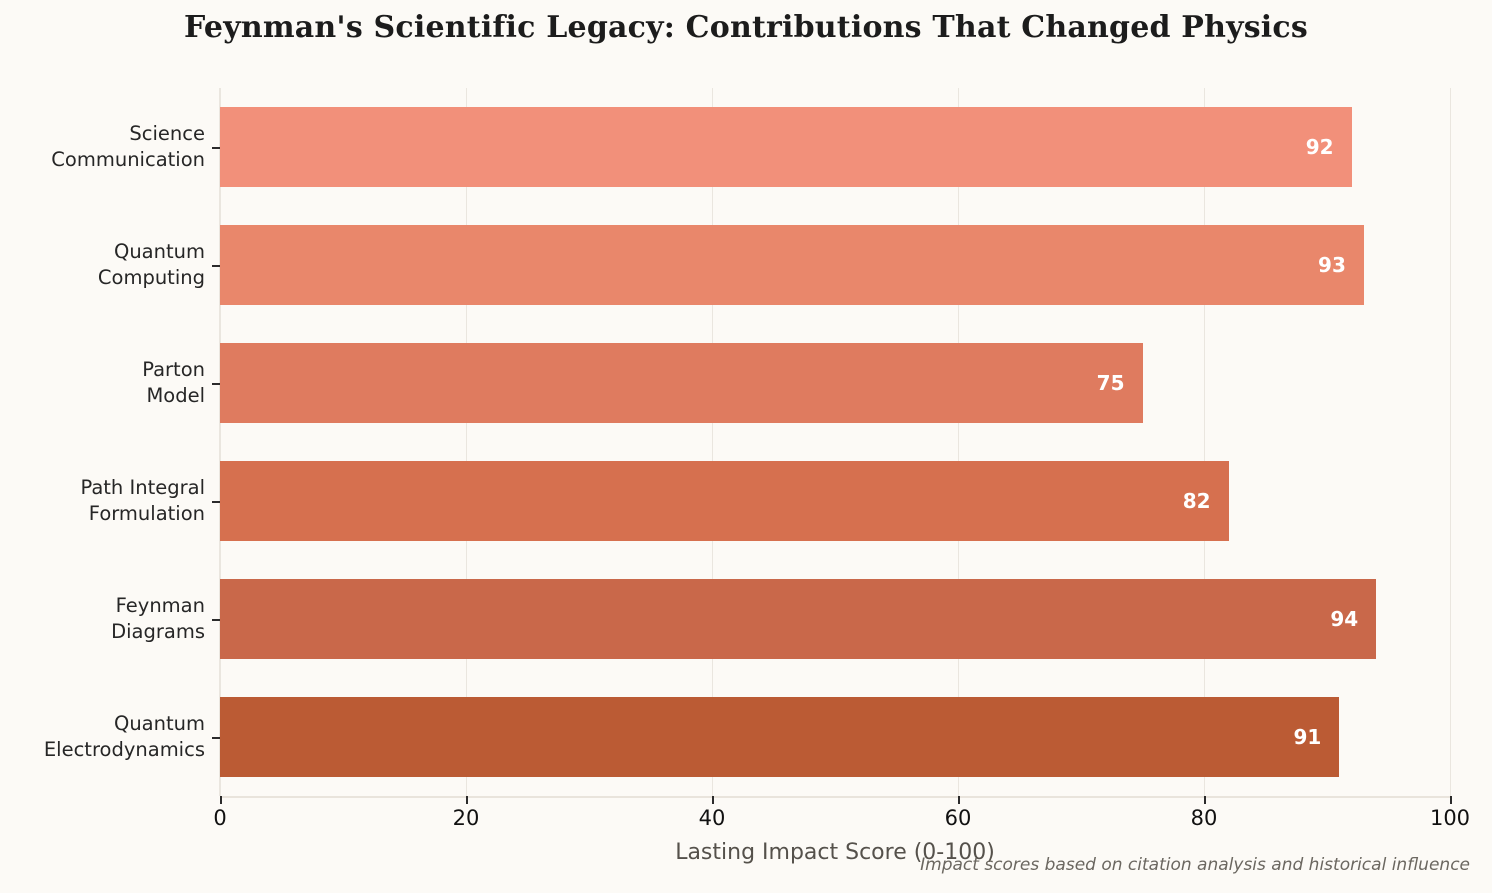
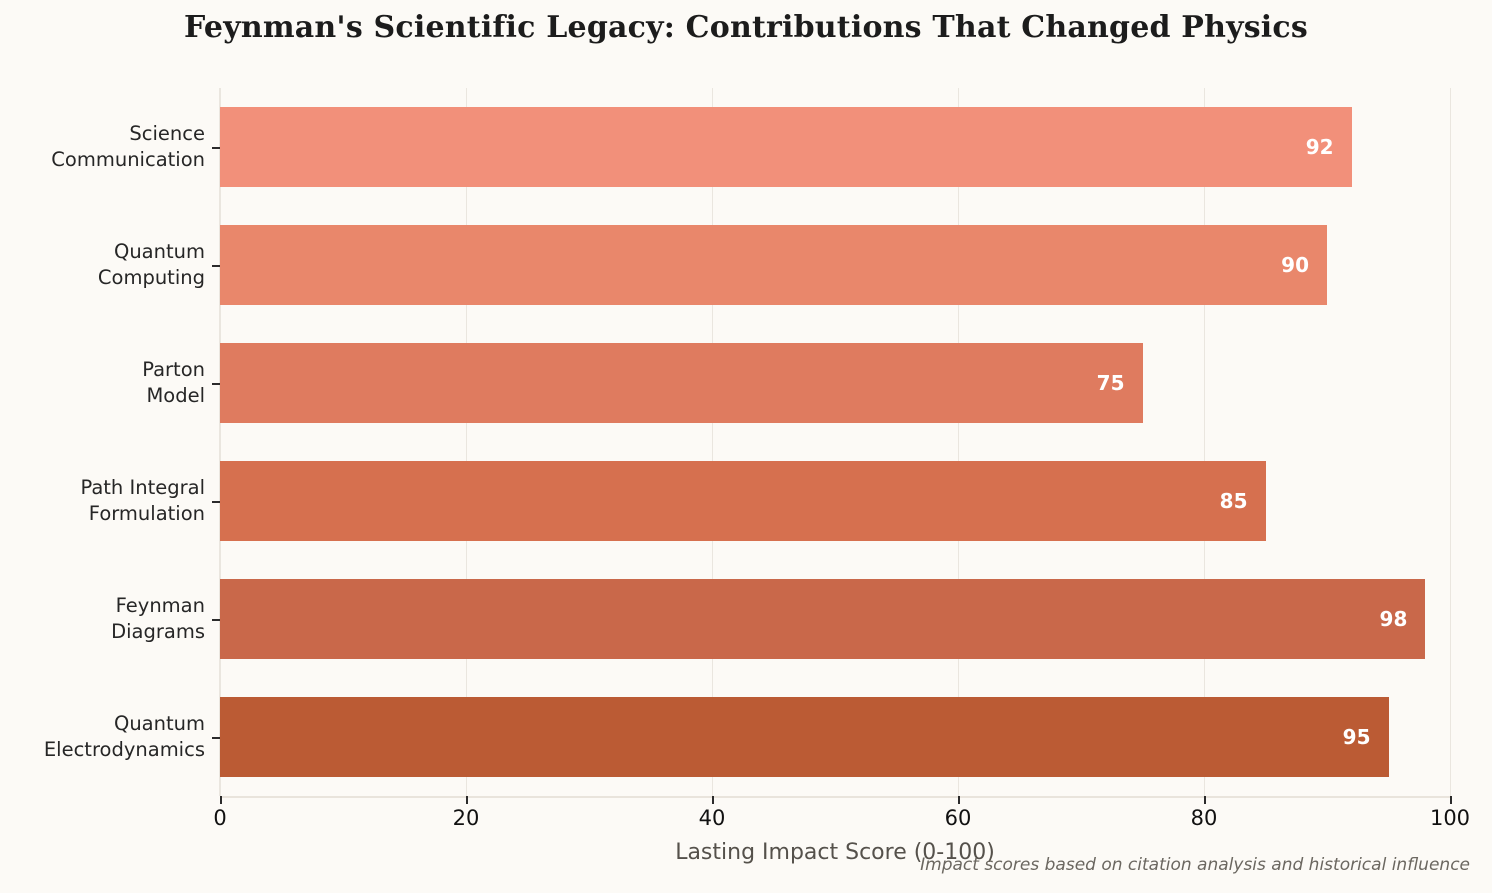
Quantum Computing: 93 -> 90
Path Integral Formulation: 82 -> 85
Feynman Diagrams: 94 -> 98
Quantum Electrodynamics: 91 -> 95
